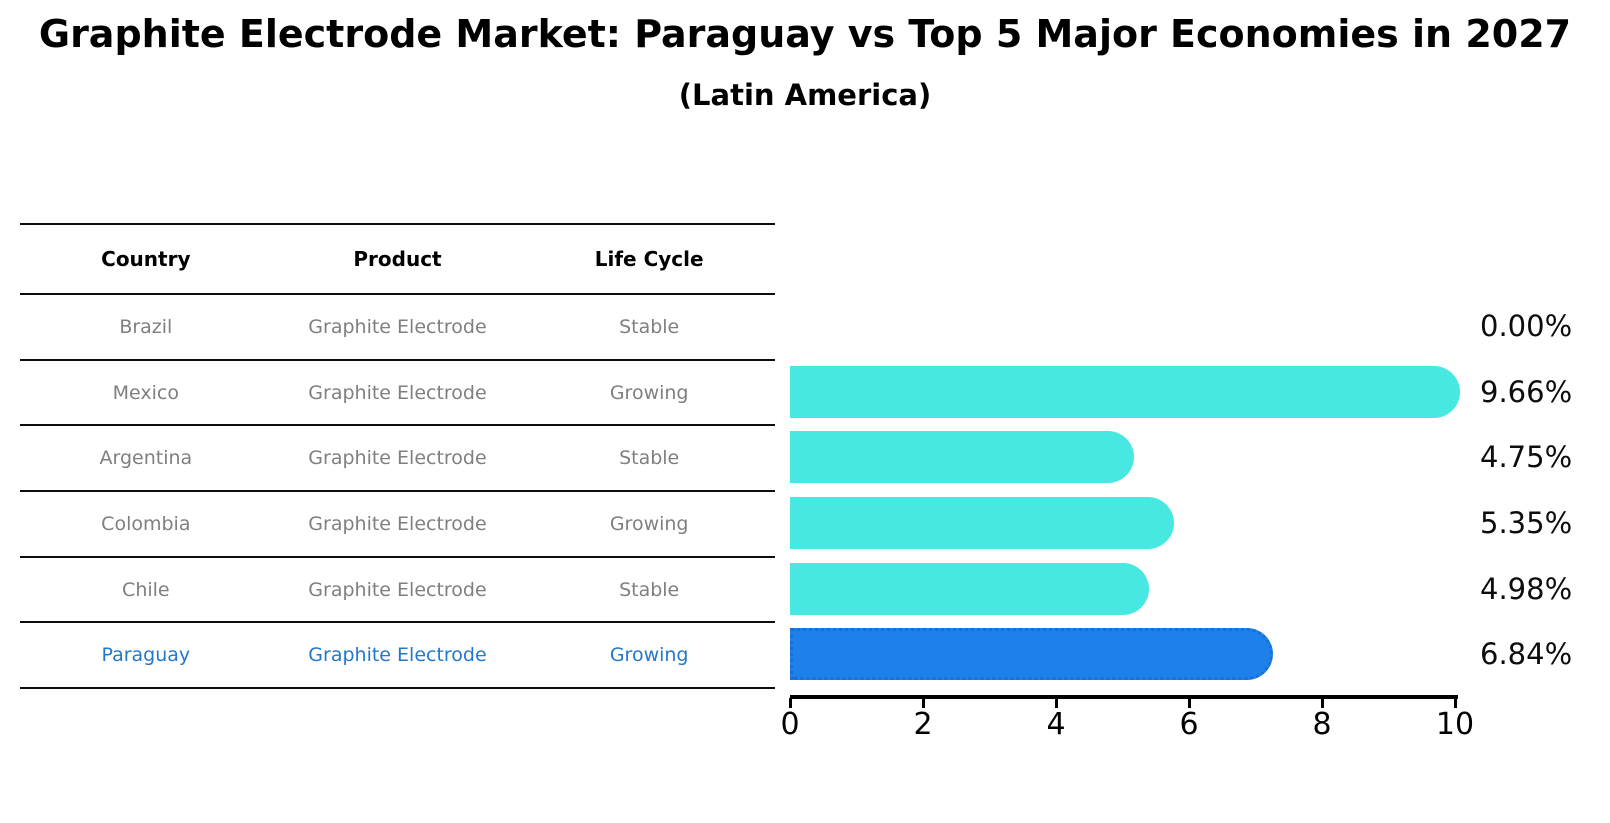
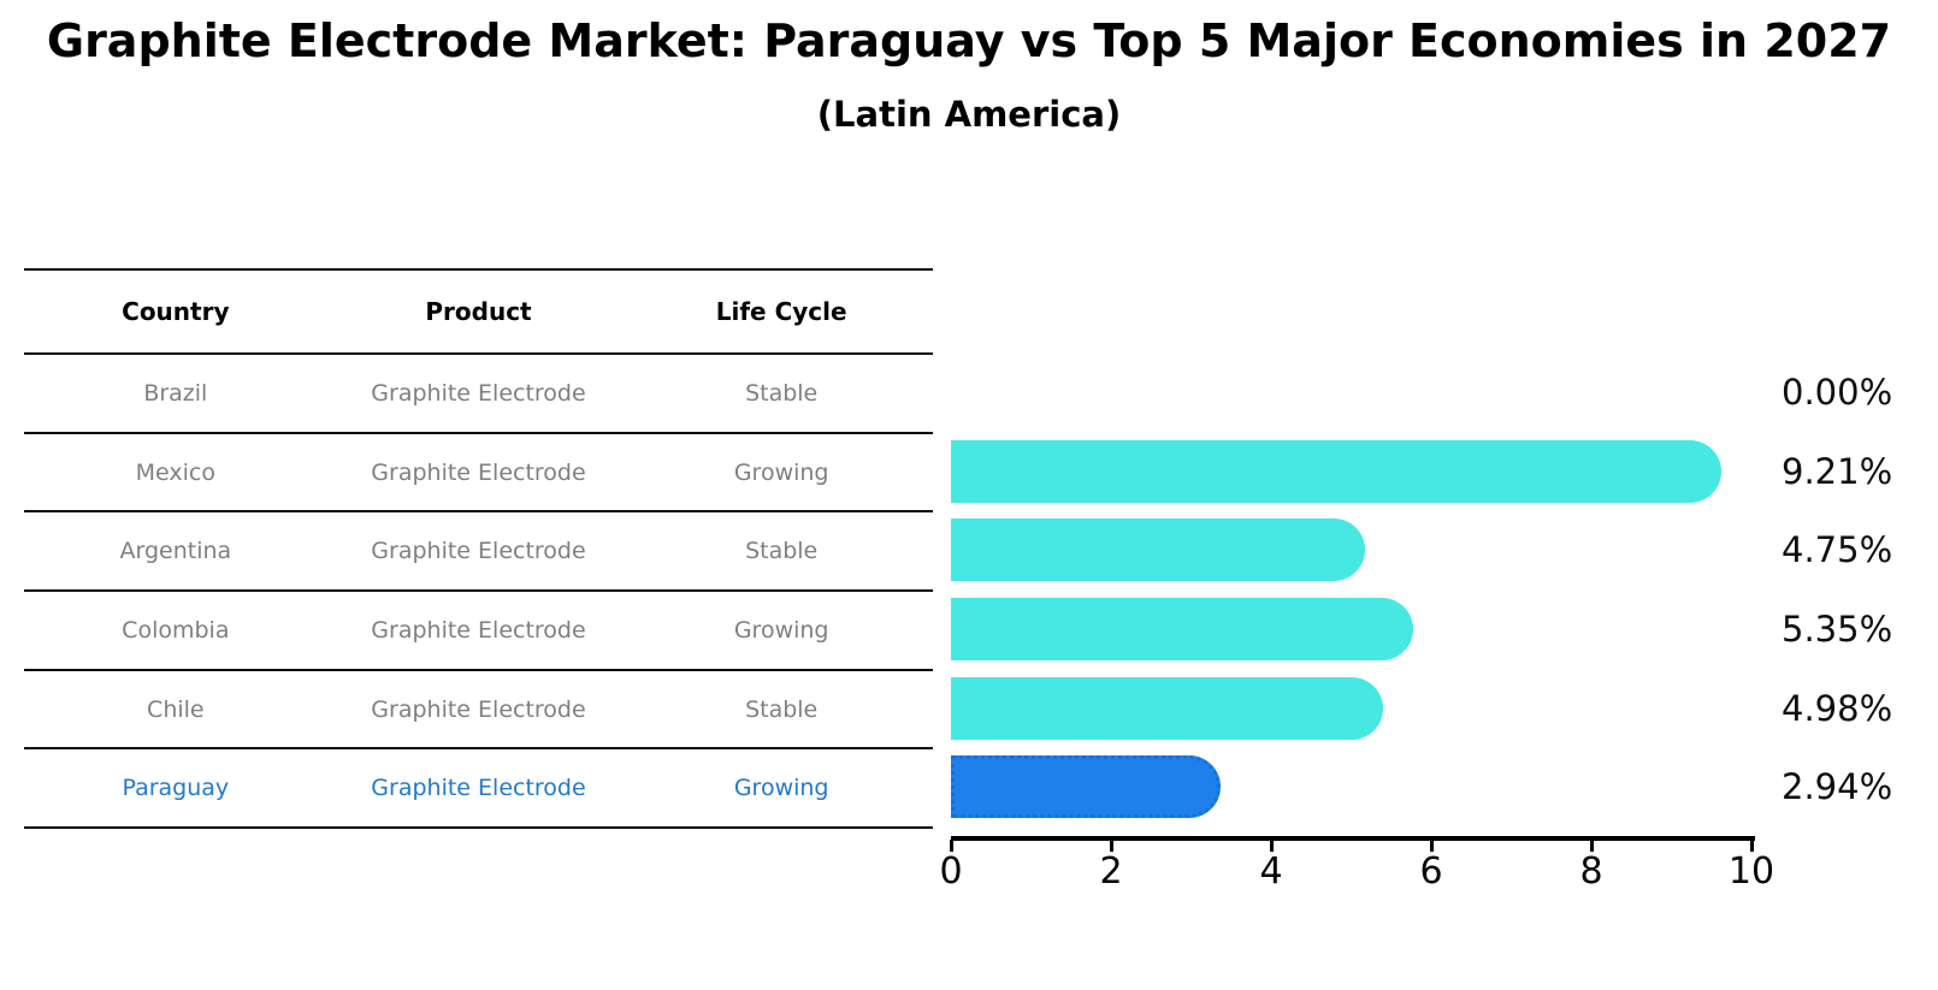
Mexico: 9.66% -> 9.21%
Paraguay: 6.84% -> 2.94%
